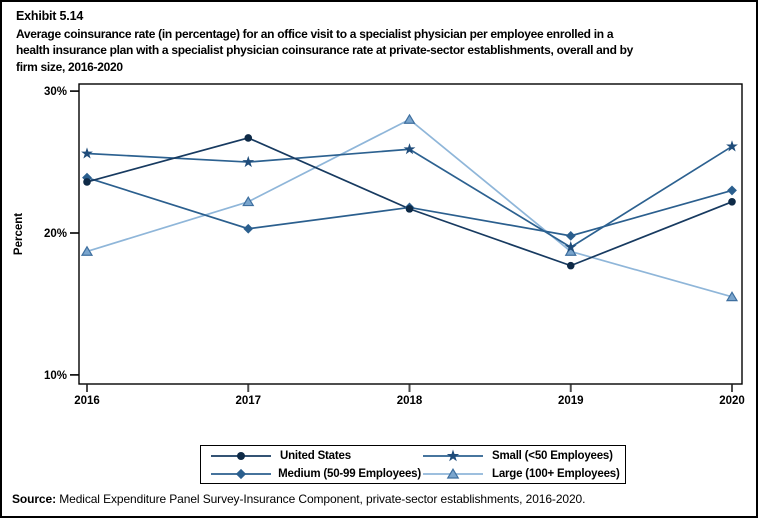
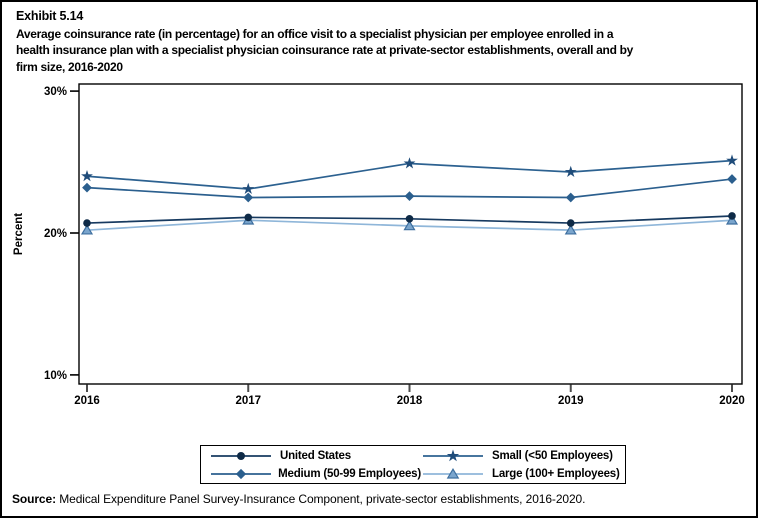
United States/2016: 23.6% -> 20.7%
Medium (50-99 Employees)/2016: 23.9% -> 23.2%
Small (<50 Employees)/2016: 25.6% -> 24.0%
Large (100+ Employees)/2016: 18.7% -> 20.2%
United States/2017: 26.7% -> 21.1%
Medium (50-99 Employees)/2017: 20.3% -> 22.5%
Small (<50 Employees)/2017: 25.0% -> 23.1%
Large (100+ Employees)/2017: 22.2% -> 20.9%
United States/2018: 21.7% -> 21.0%
Medium (50-99 Employees)/2018: 21.8% -> 22.6%
Small (<50 Employees)/2018: 25.9% -> 24.9%
Large (100+ Employees)/2018: 28.0% -> 20.5%
United States/2019: 17.7% -> 20.7%
Medium (50-99 Employees)/2019: 19.8% -> 22.5%
Small (<50 Employees)/2019: 19.0% -> 24.3%
Large (100+ Employees)/2019: 18.7% -> 20.2%
United States/2020: 22.2% -> 21.2%
Medium (50-99 Employees)/2020: 23.0% -> 23.8%
Small (<50 Employees)/2020: 26.1% -> 25.1%
Large (100+ Employees)/2020: 15.5% -> 20.9%
